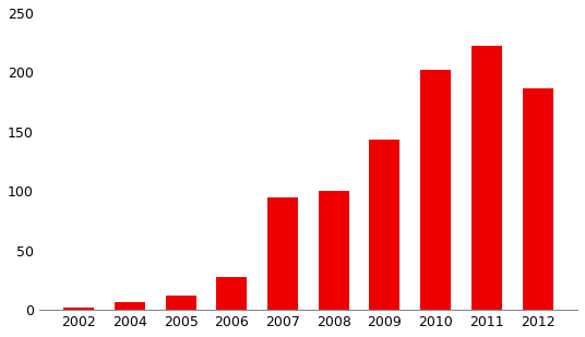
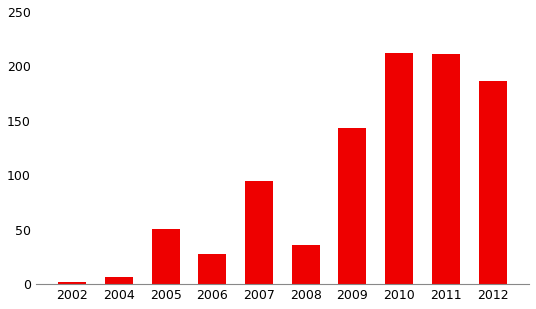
2005: 12 -> 51
2008: 100 -> 36
2010: 202 -> 212
2011: 222 -> 211
